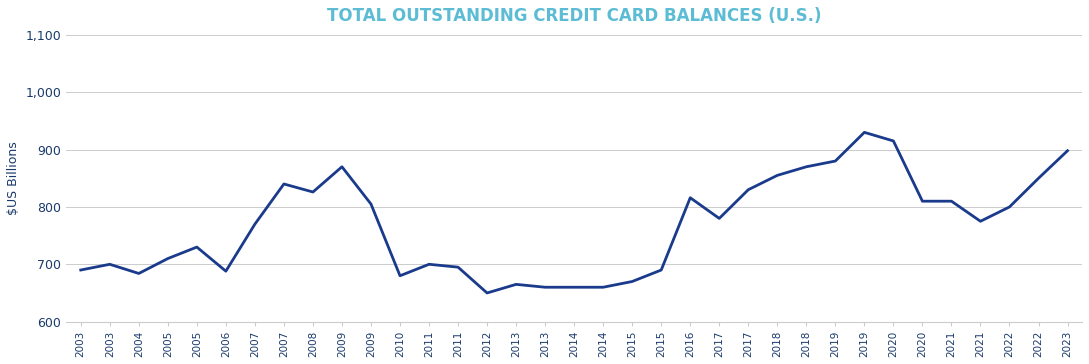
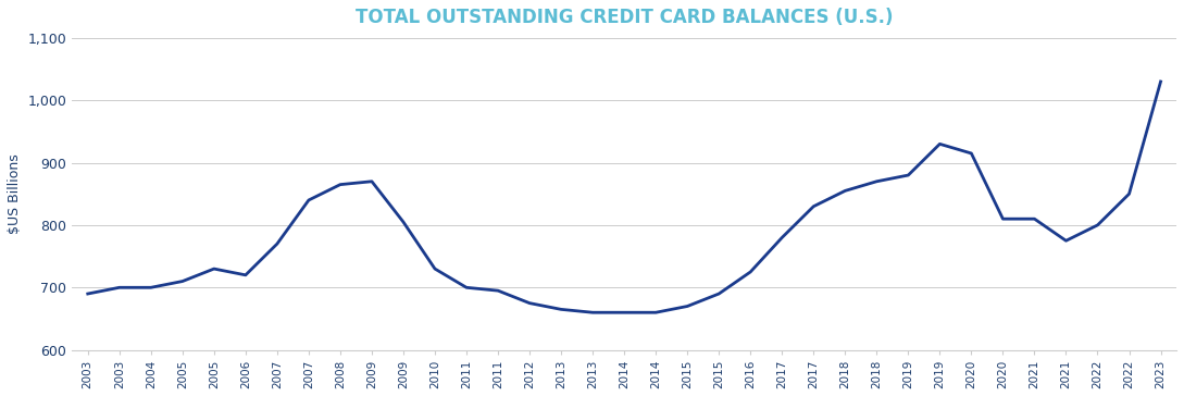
2004: 684 -> 700
2006: 688 -> 720
2008: 826 -> 865
2010: 680 -> 730
2012: 650 -> 675
2016: 816 -> 725
2023: 898 -> 1,030
